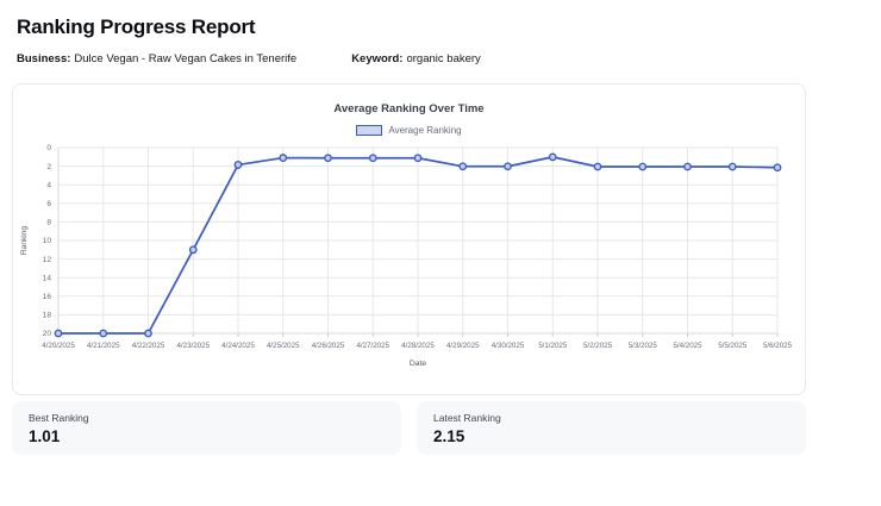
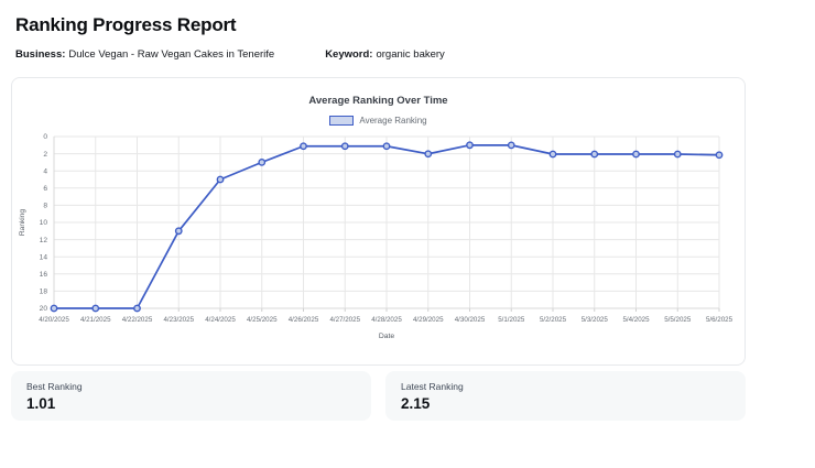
4/24/2025: 2 -> 5
4/25/2025: 1 -> 3
4/30/2025: 2 -> 1
